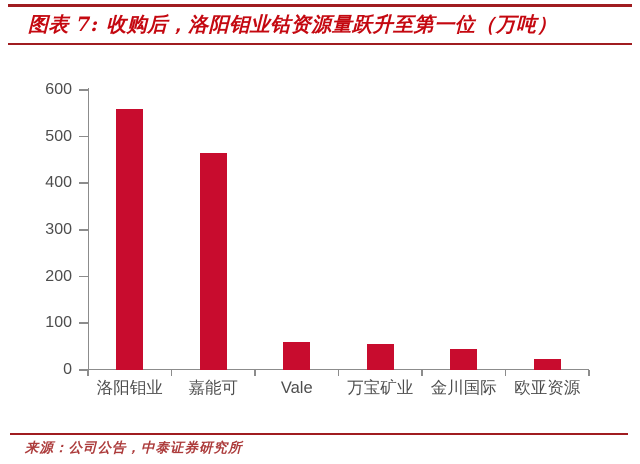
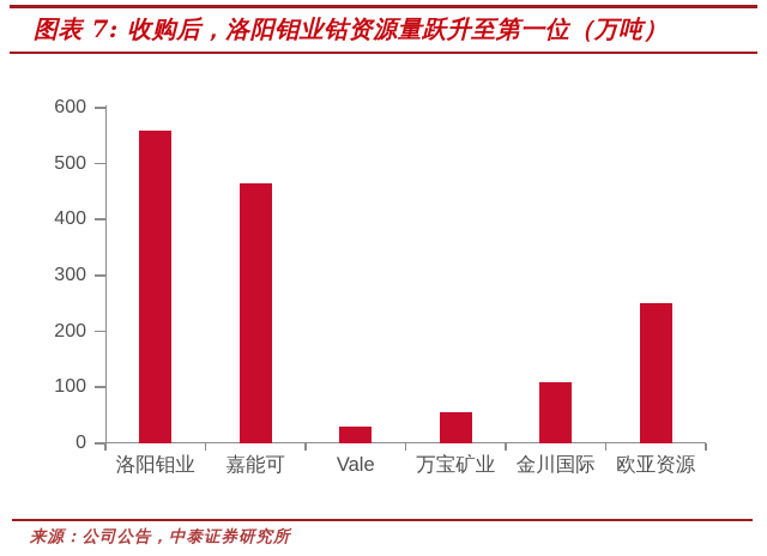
Vale: 60 -> 30
金川国际: 40 -> 110
欧亚资源: 20 -> 250
